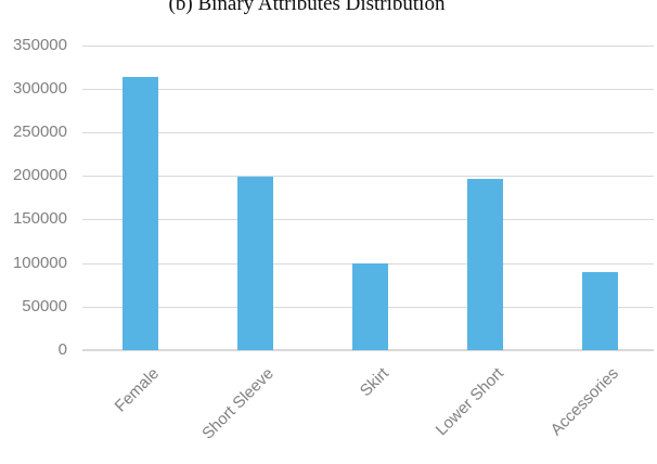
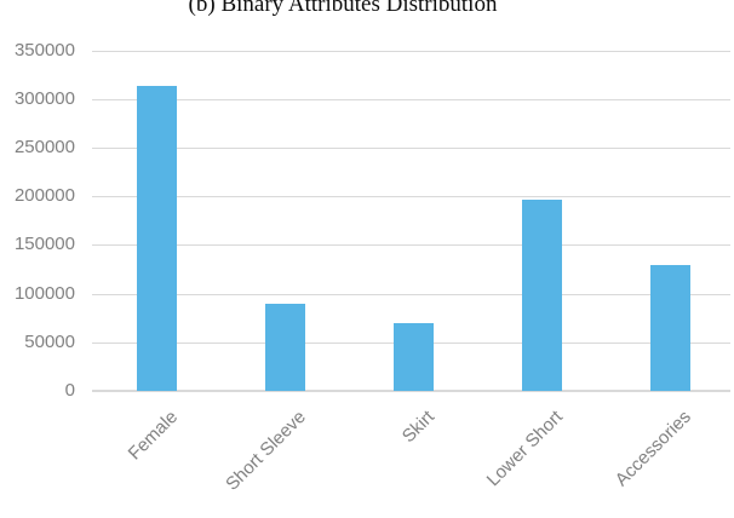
Short Sleeve: 200000 -> 90000
Skirt: 100000 -> 70000
Accessories: 90000 -> 130000
